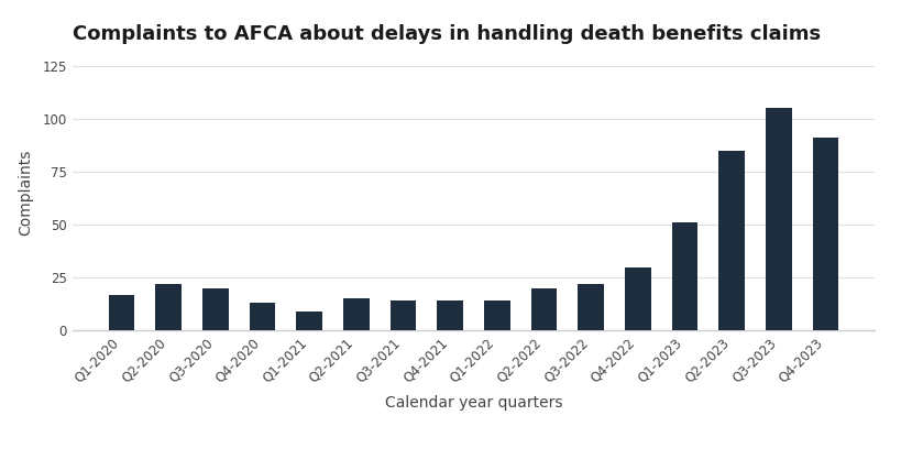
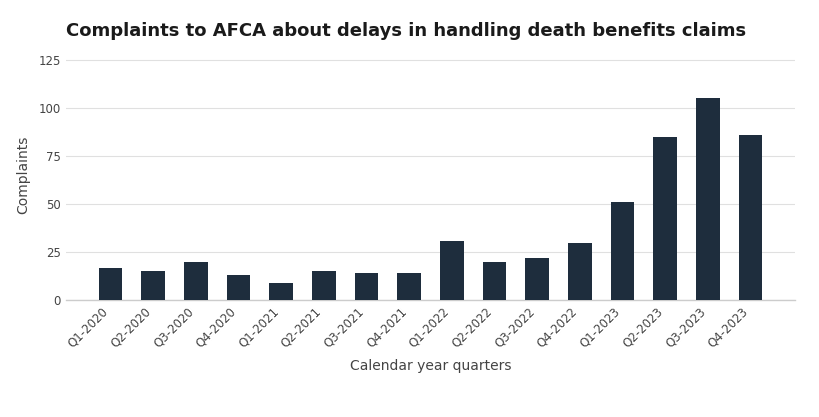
Q2-2020: 22 -> 15
Q1-2022: 14 -> 31
Q4-2023: 91 -> 86
